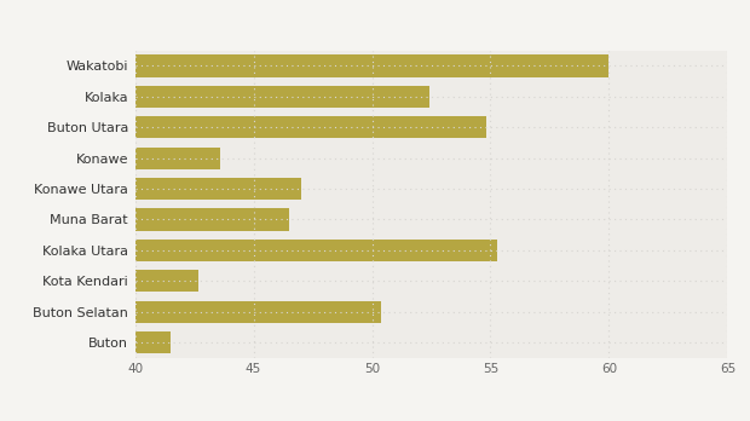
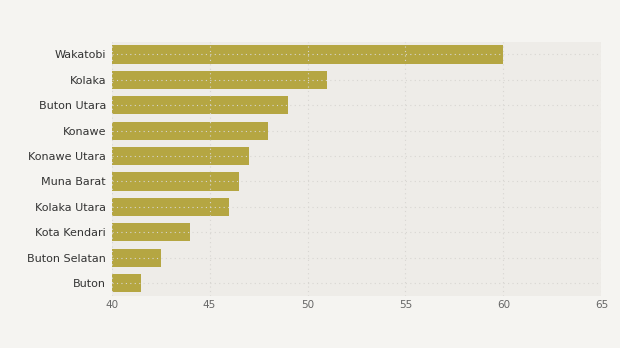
Kolaka: 52.4 -> 51.0
Buton Utara: 54.8 -> 49.0
Konawe: 43.6 -> 48.0
Kolaka Utara: 55.3 -> 46.0
Kota Kendari: 42.7 -> 44.0
Buton Selatan: 50.4 -> 42.5
